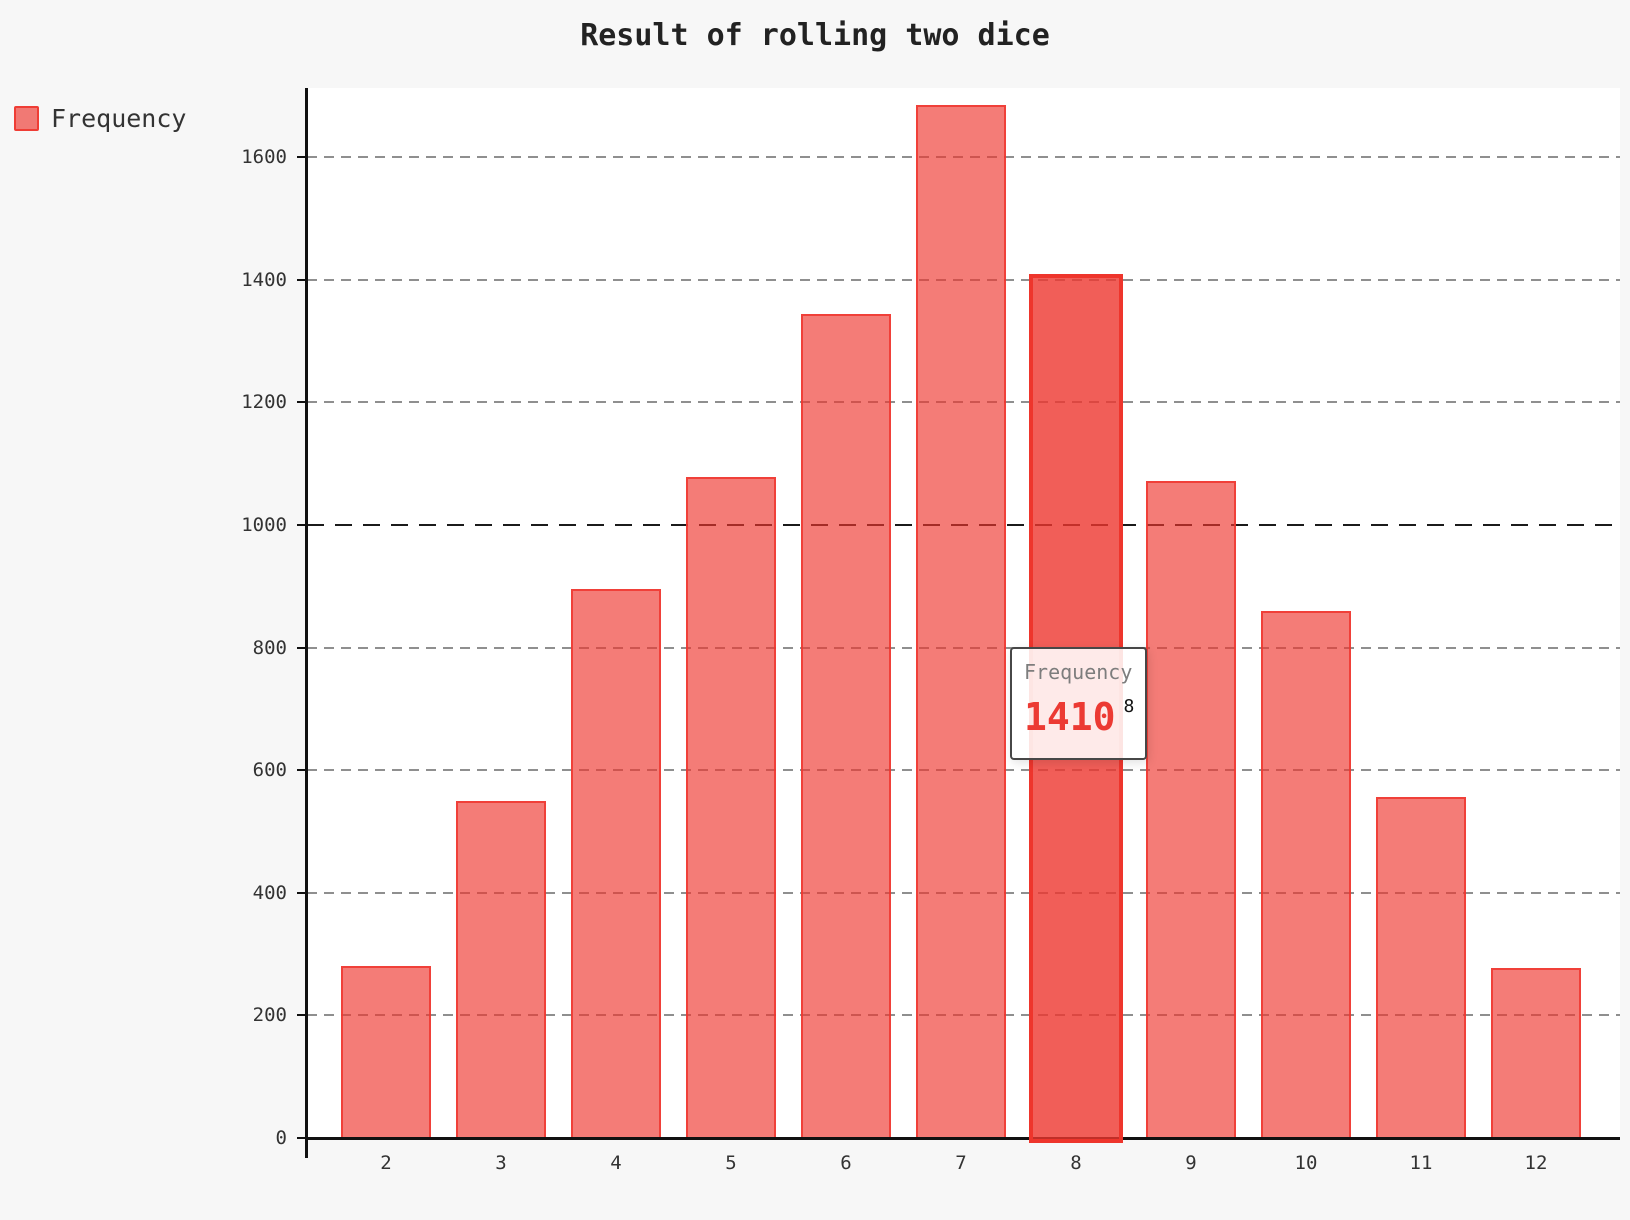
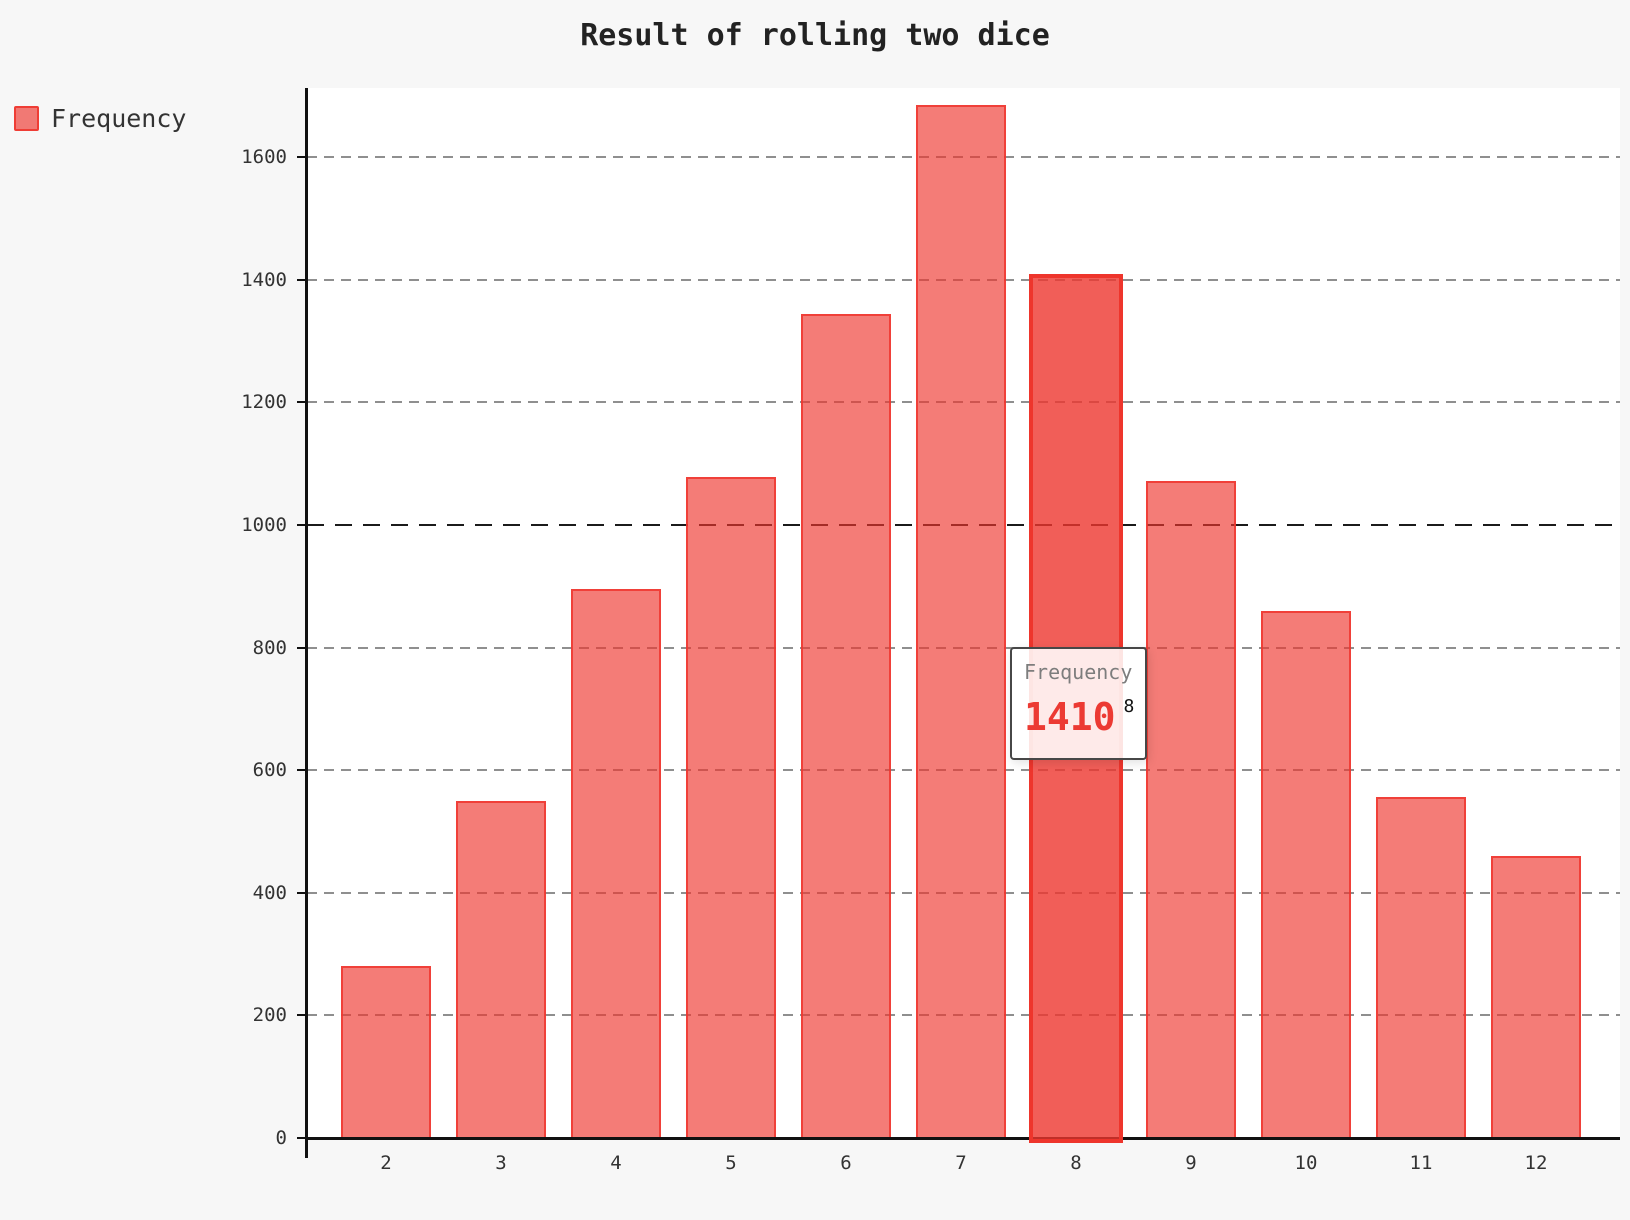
12: 280 -> 460
